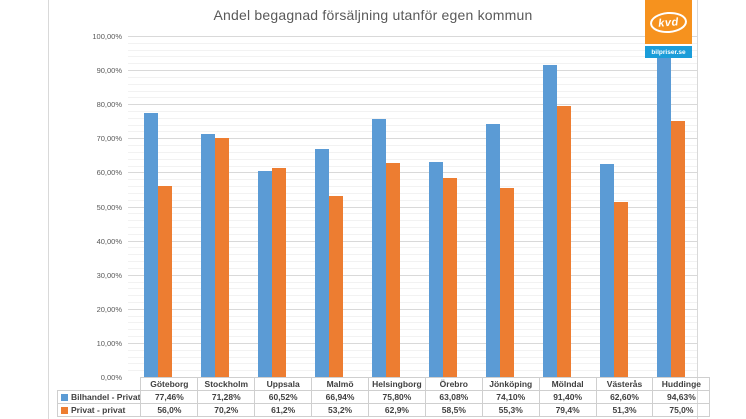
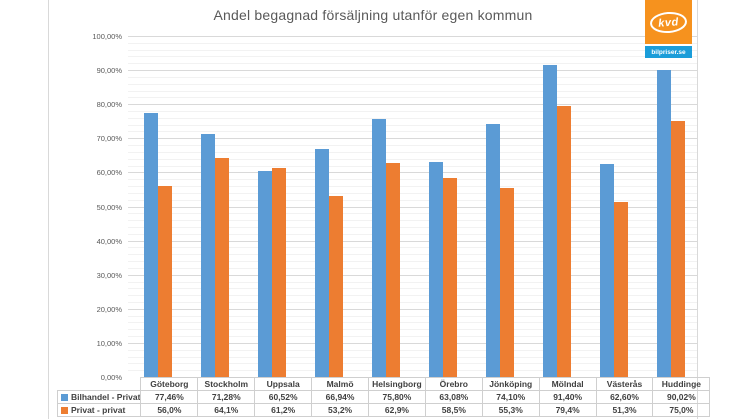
Privat - privat/Stockholm: 70,2% -> 64,1%
Bilhandel - Privat/Huddinge: 94,63% -> 90,02%
